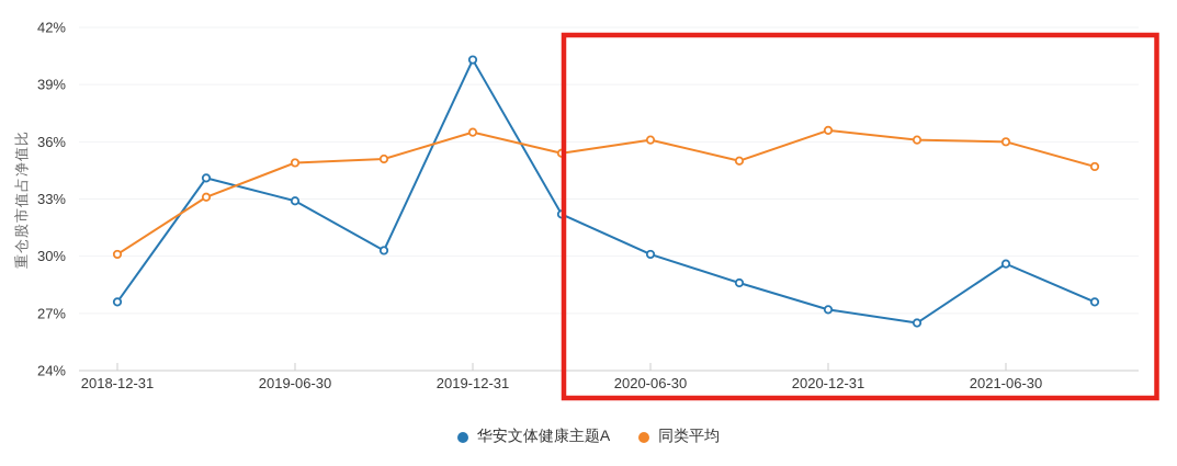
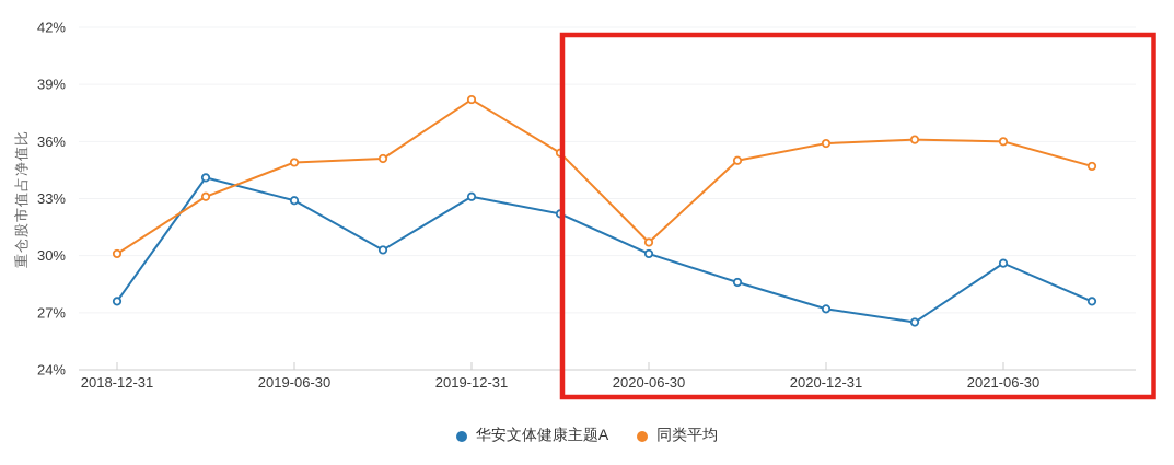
华安文体健康主题A/2019-12-31: 40.3% -> 33.1%
同类平均/2019-12-31: 36.5% -> 38.2%
同类平均/2020-06-30: 36.1% -> 30.7%
同类平均/2020-12-31: 36.6% -> 35.9%
